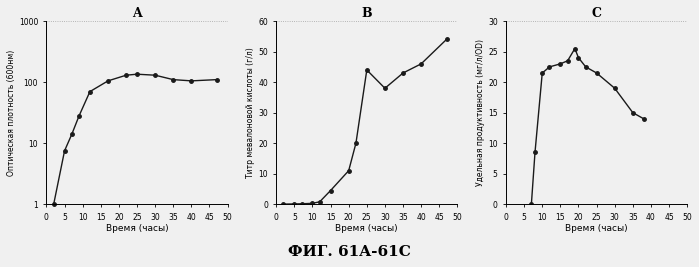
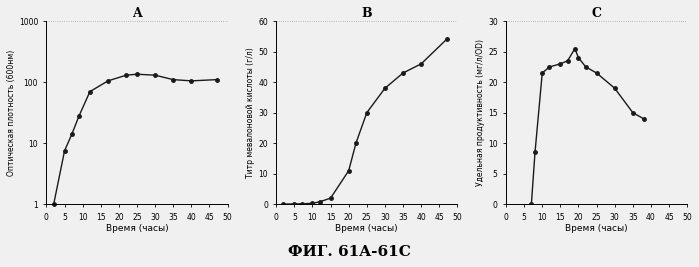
B/15: 4.5 -> 2.0
B/25: 44.0 -> 30.0
